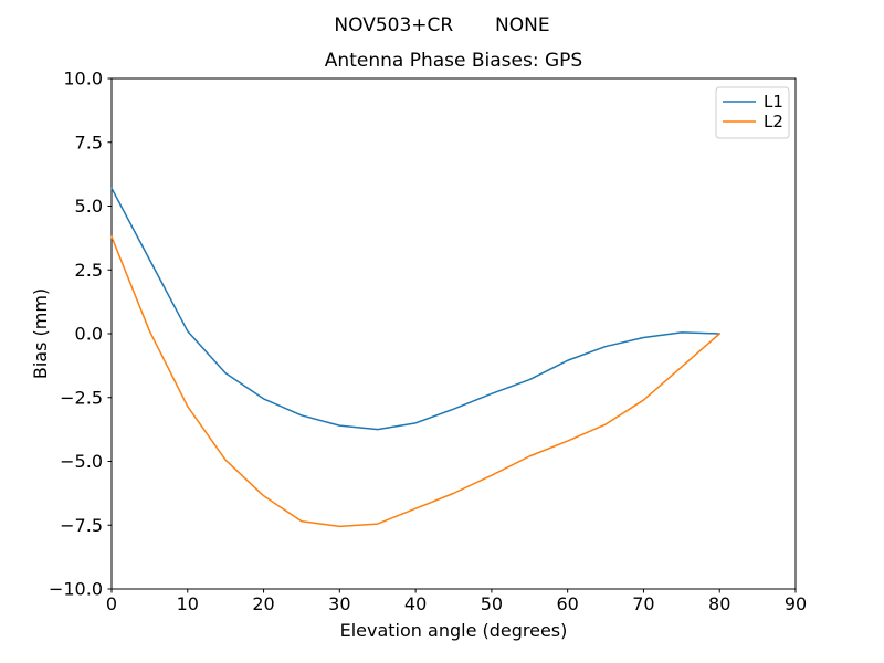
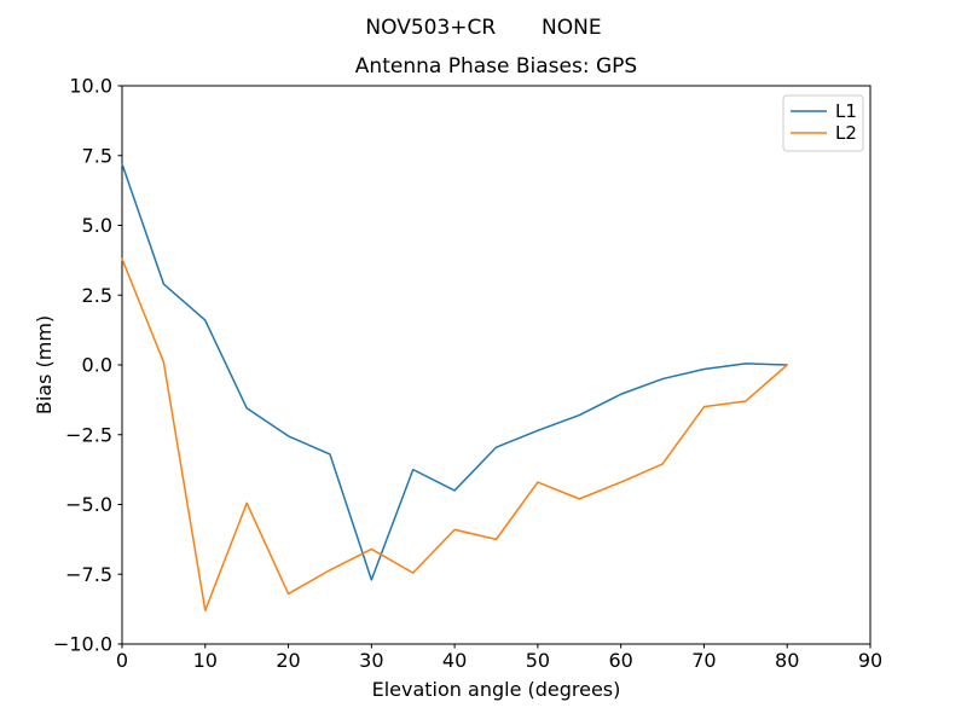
L1/0: 5.7 -> 7.2
L1/10: 0.1 -> 1.6
L2/10: -2.9 -> -8.8
L2/20: -6.3 -> -8.2
L1/30: -3.6 -> -7.7
L2/30: -7.5 -> -6.6
L1/40: -3.5 -> -4.5
L2/40: -6.8 -> -5.9
L2/50: -5.5 -> -4.2
L2/70: -2.6 -> -1.5
